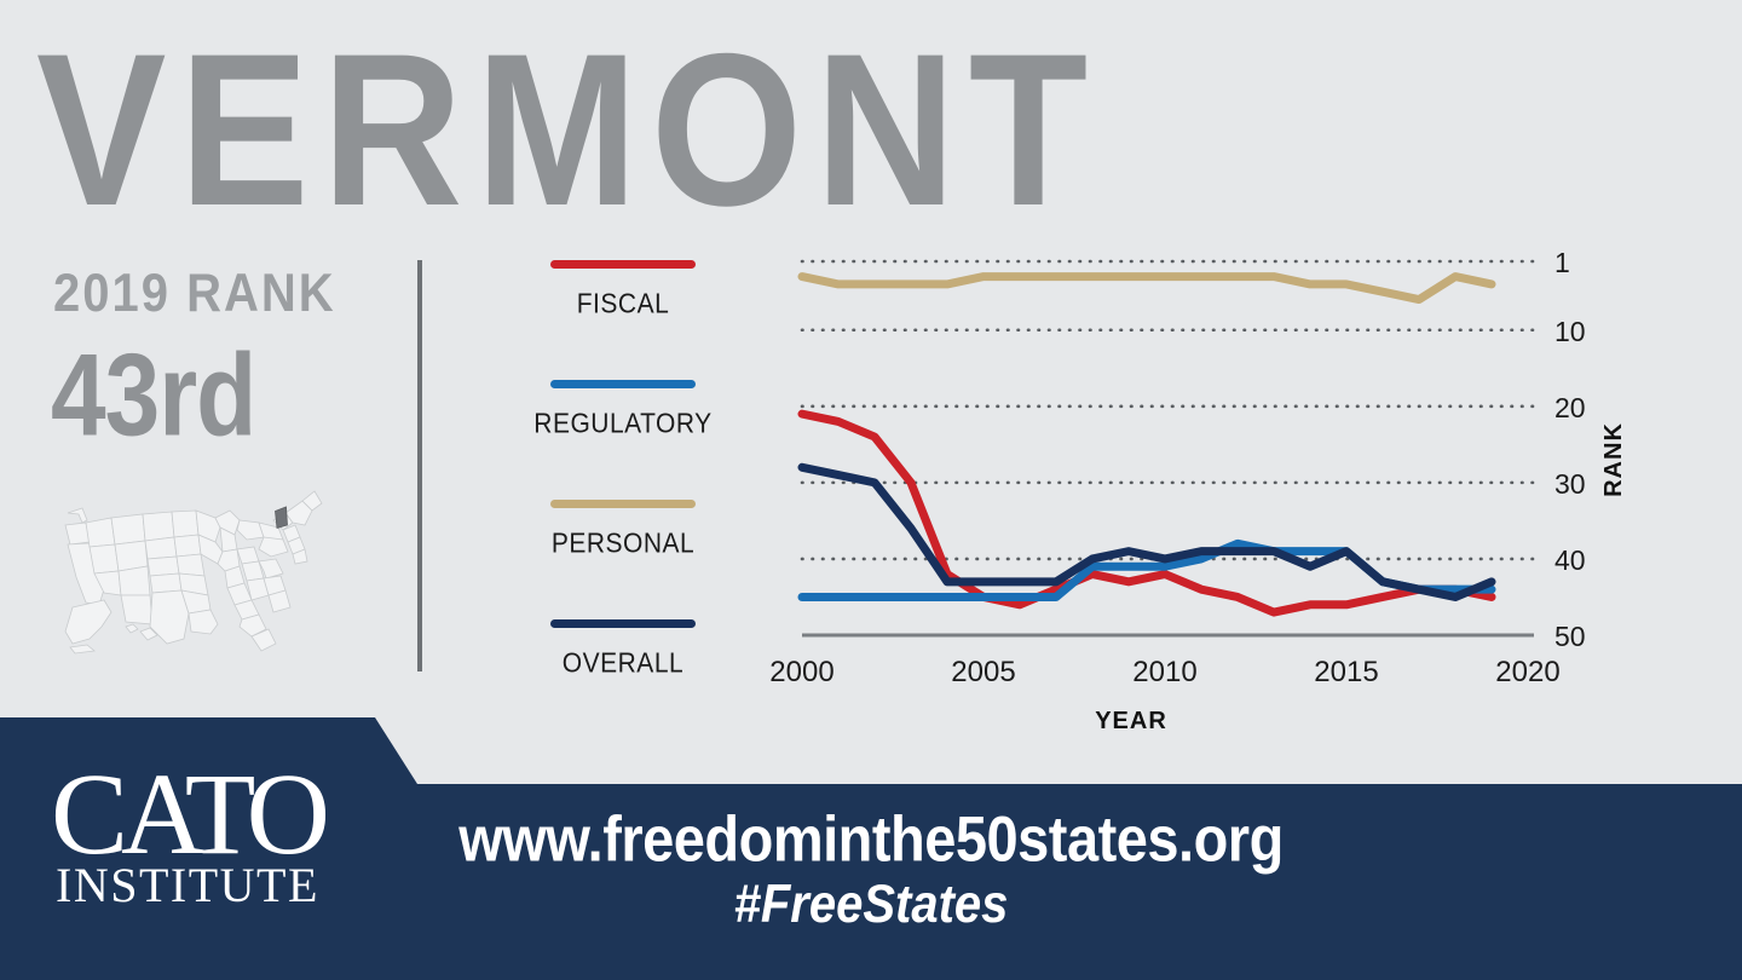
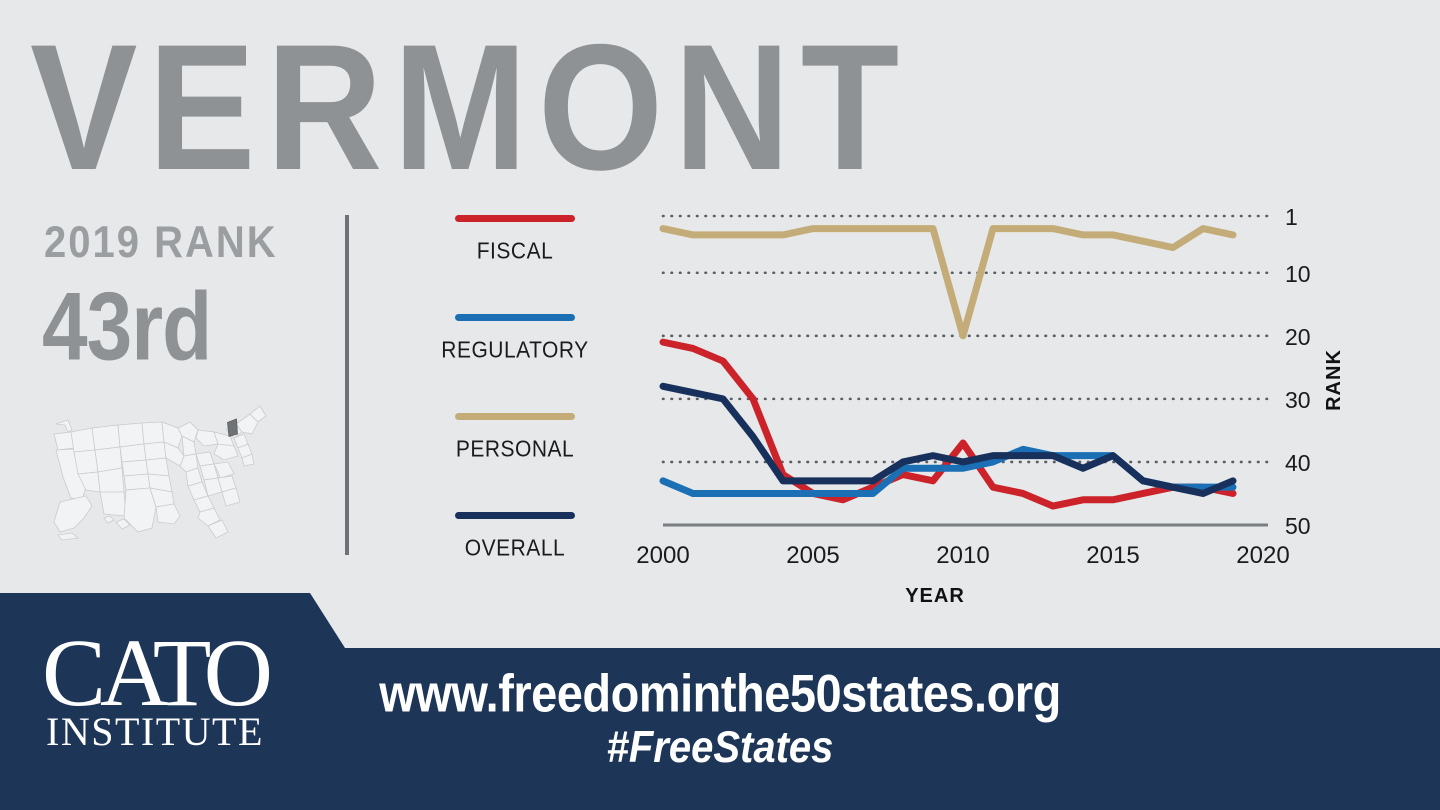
REGULATORY/2000: 45 -> 43
FISCAL/2010: 42 -> 37
PERSONAL/2010: 3 -> 20
